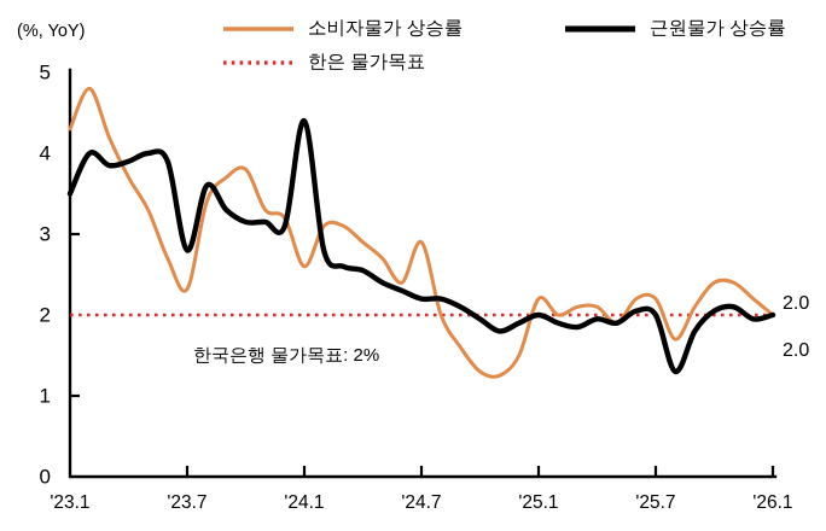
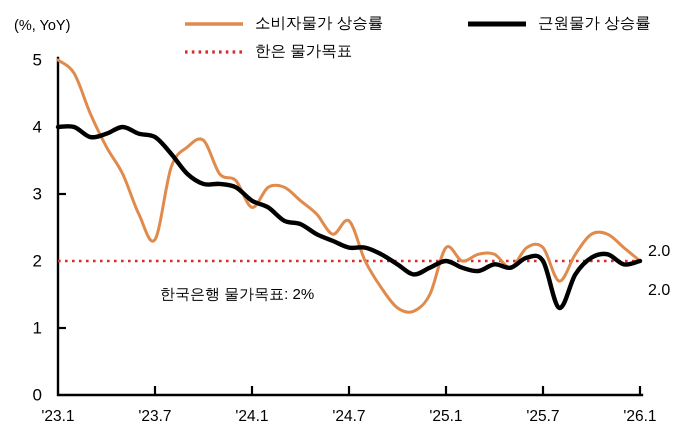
소비자물가 상승률/'23.1: 4.3 -> 5.0
근원물가 상승률/'23.1: 3.5 -> 4.0
근원물가 상승률/'23.7: 2.8 -> 3.9
소비자물가 상승률/'24.1: 2.6 -> 2.8
근원물가 상승률/'24.1: 4.4 -> 2.9
소비자물가 상승률/'24.7: 2.9 -> 2.6
